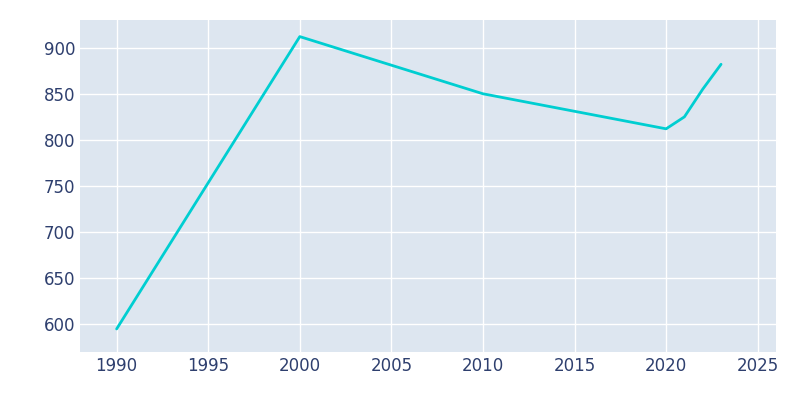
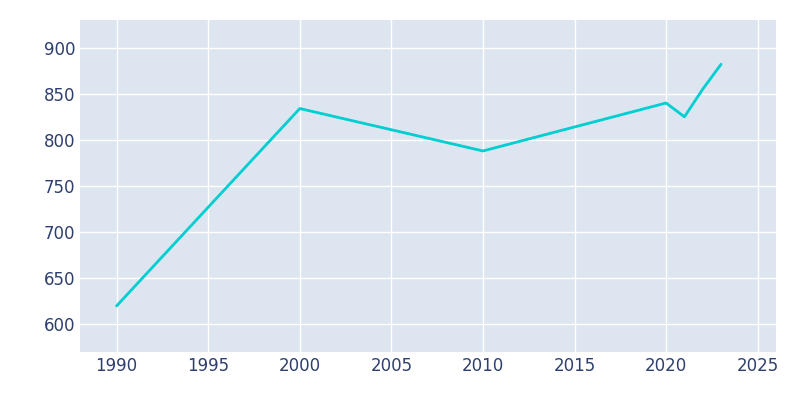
1990: 595 -> 620
2000: 912 -> 834
2010: 850 -> 788
2020: 812 -> 840
